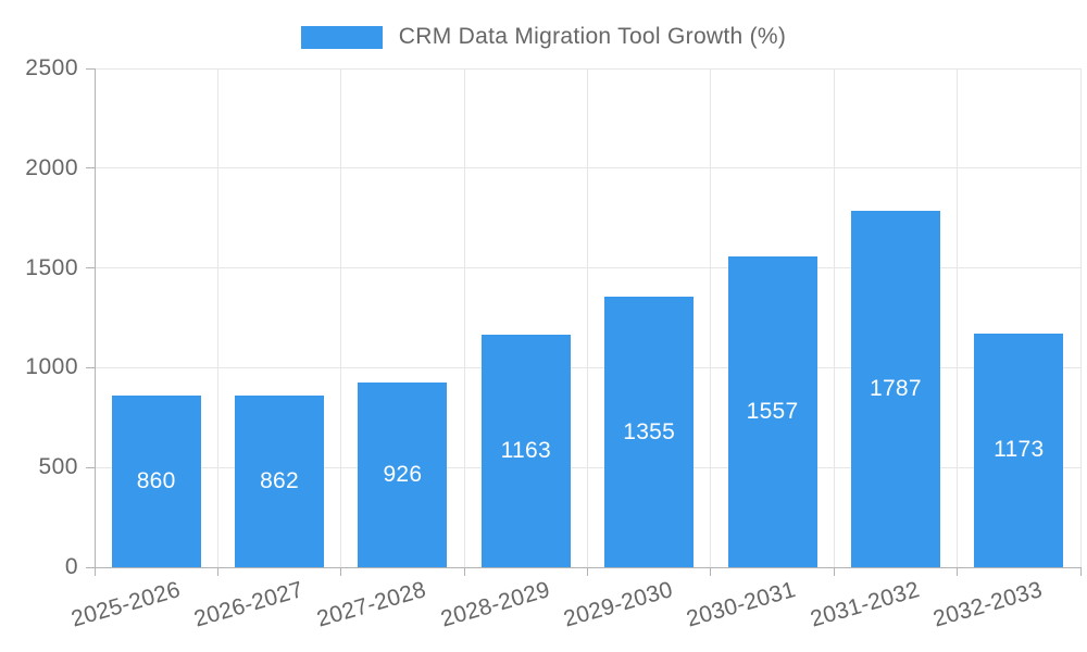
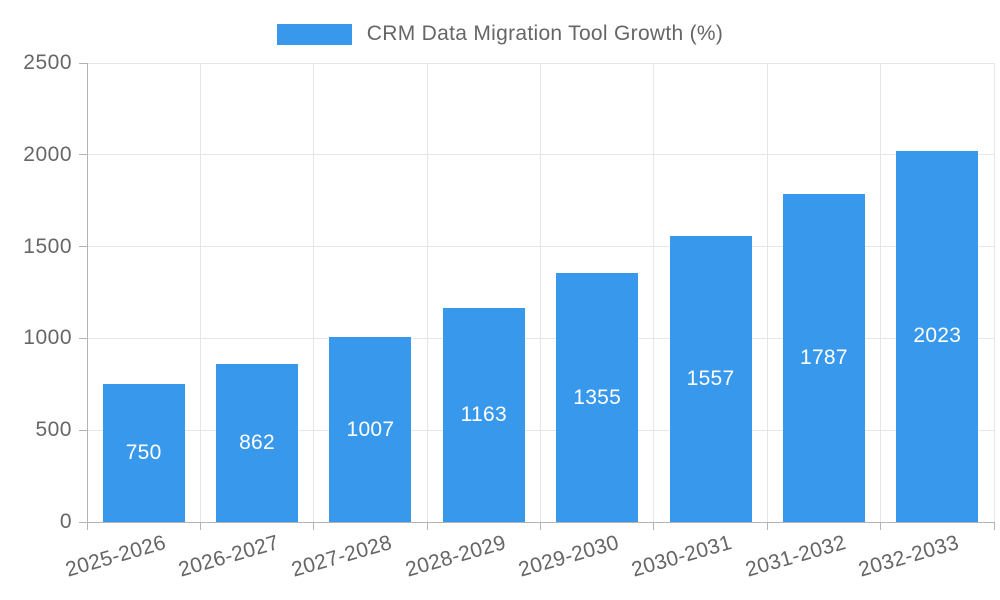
2025-2026: 860 -> 750
2027-2028: 926 -> 1007
2032-2033: 1173 -> 2023
